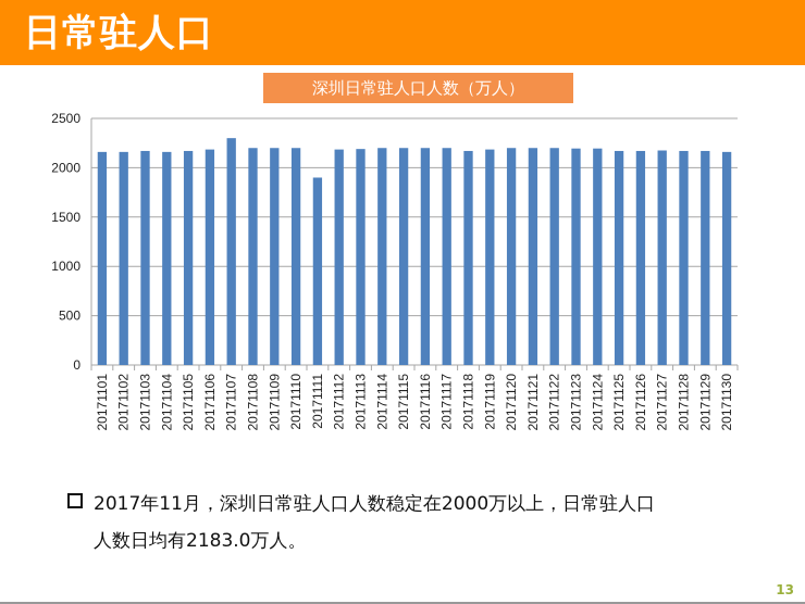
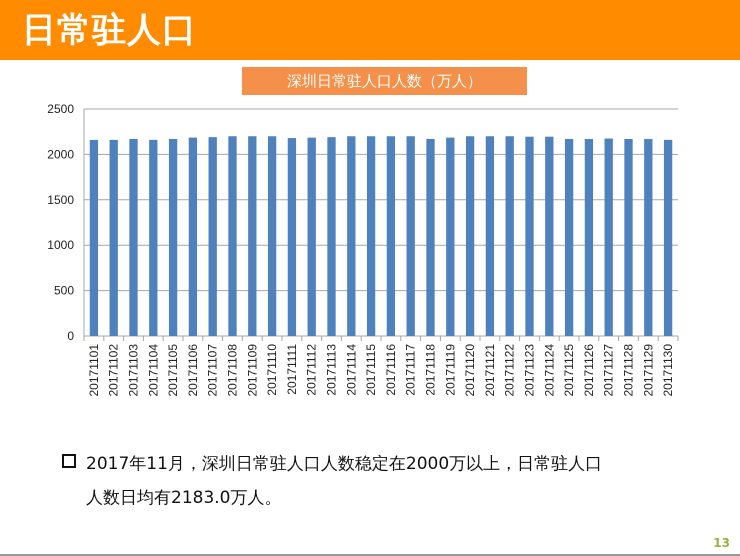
20171107: 2300 -> 2200
20171111: 1900 -> 2200
